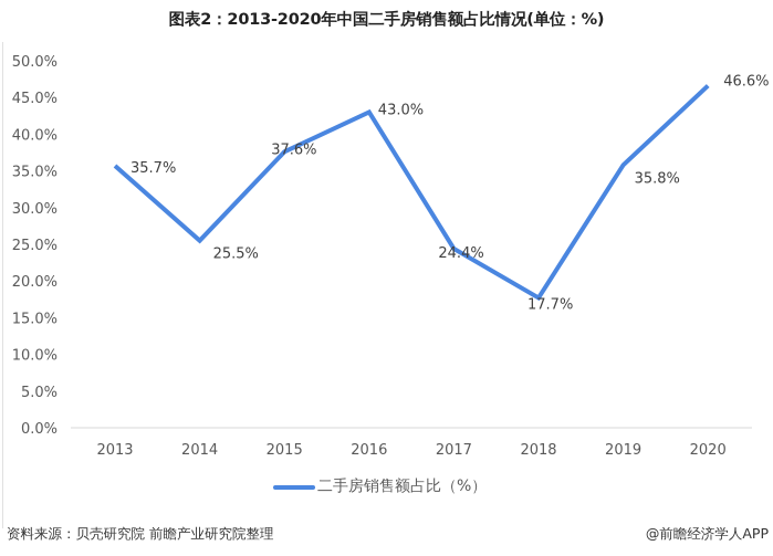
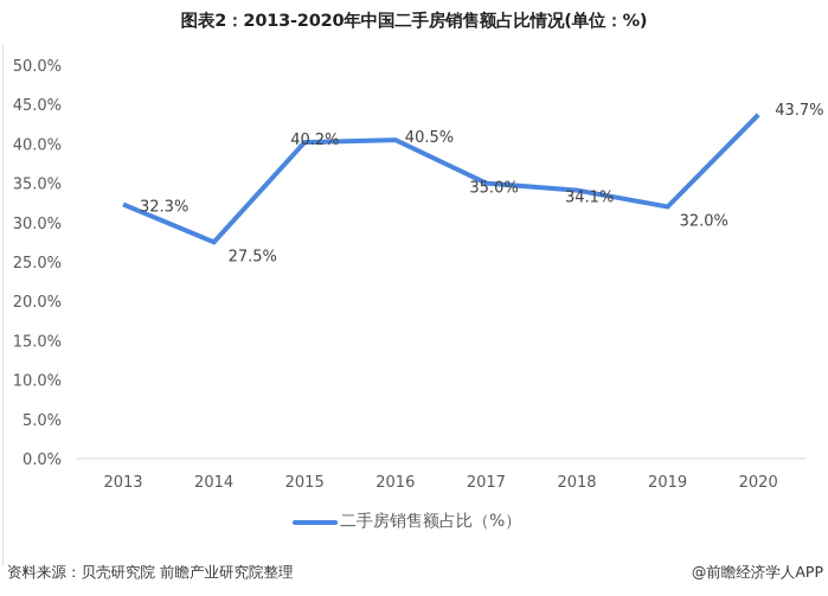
2013: 35.7% -> 32.3%
2014: 25.5% -> 27.5%
2015: 37.6% -> 40.2%
2016: 43.0% -> 40.5%
2017: 24.4% -> 35.0%
2018: 17.7% -> 34.1%
2019: 35.8% -> 32.0%
2020: 46.6% -> 43.7%
